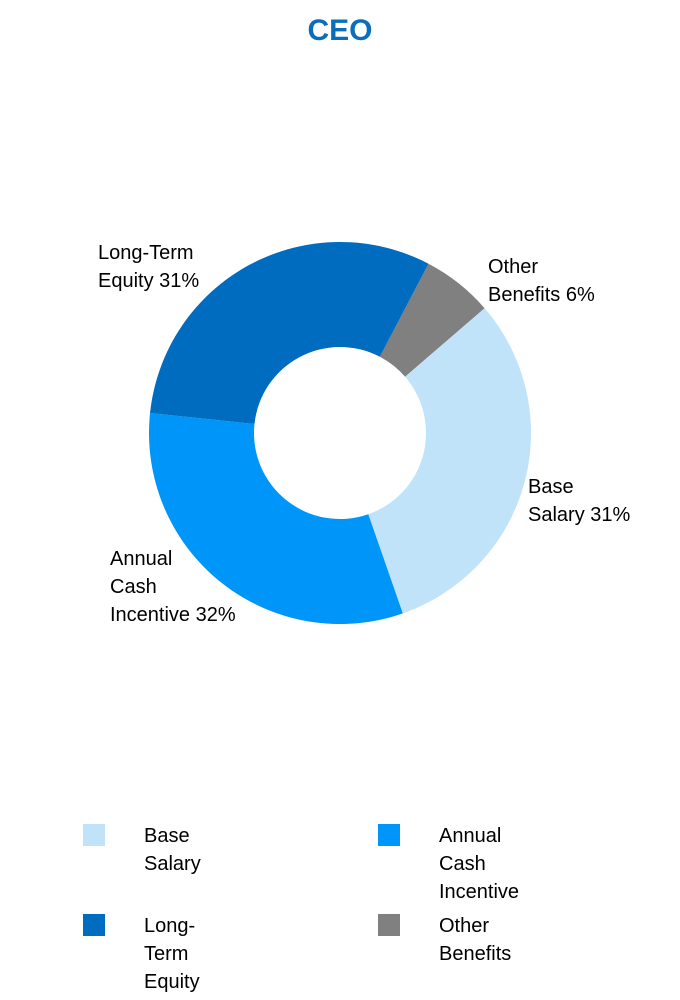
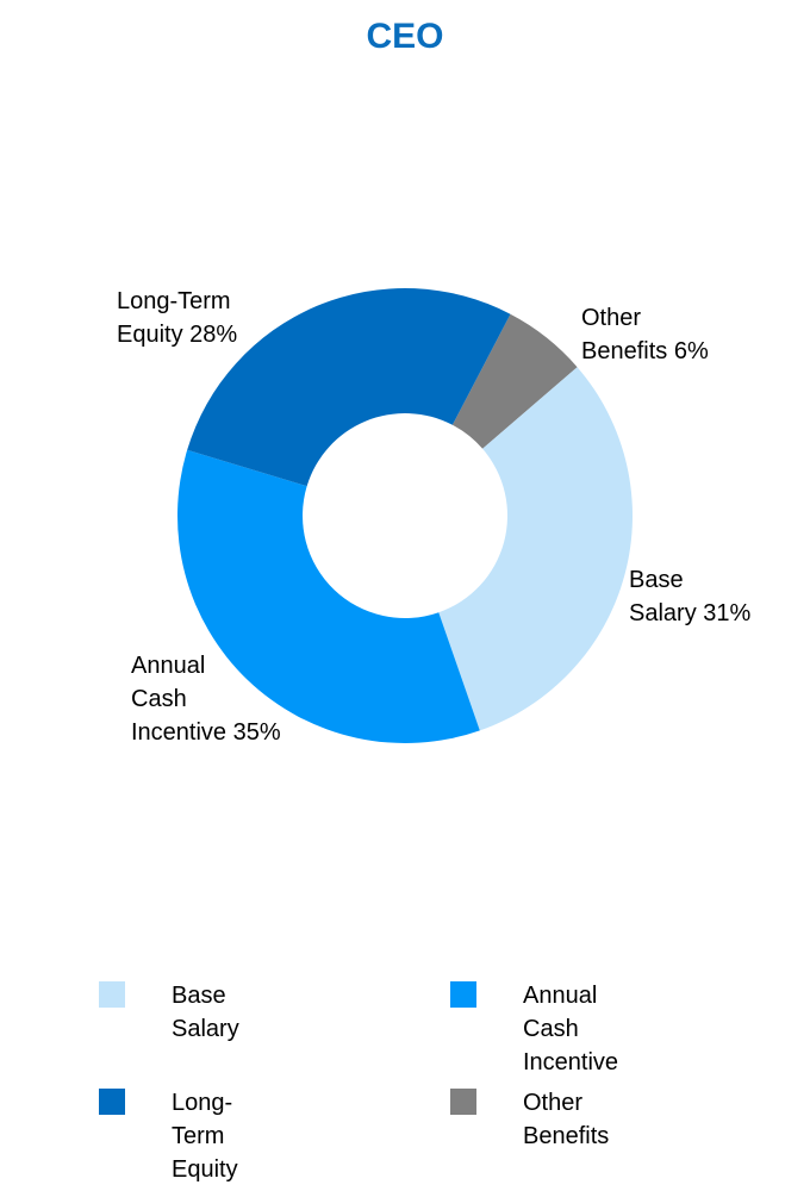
Annual Cash Incentive: 32% -> 35%
Long-Term Equity: 31% -> 28%
